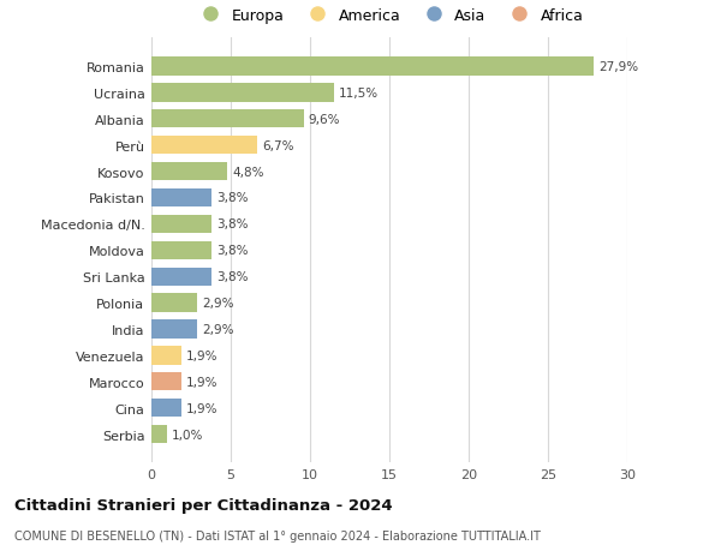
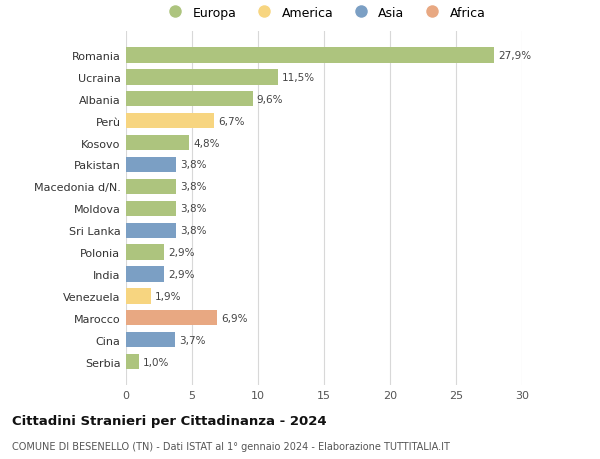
Marocco: 1,9% -> 6,9%
Cina: 1,9% -> 3,7%
